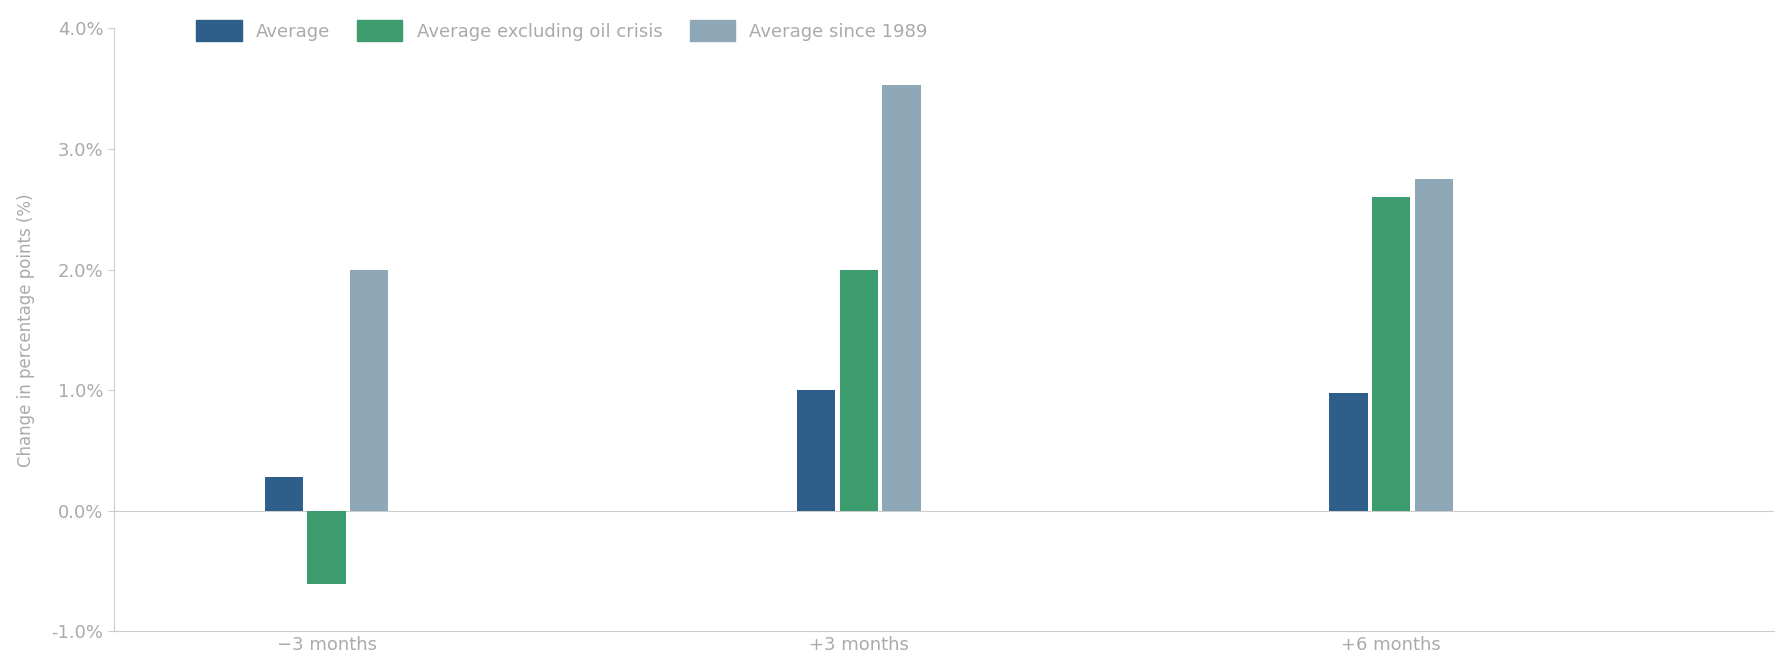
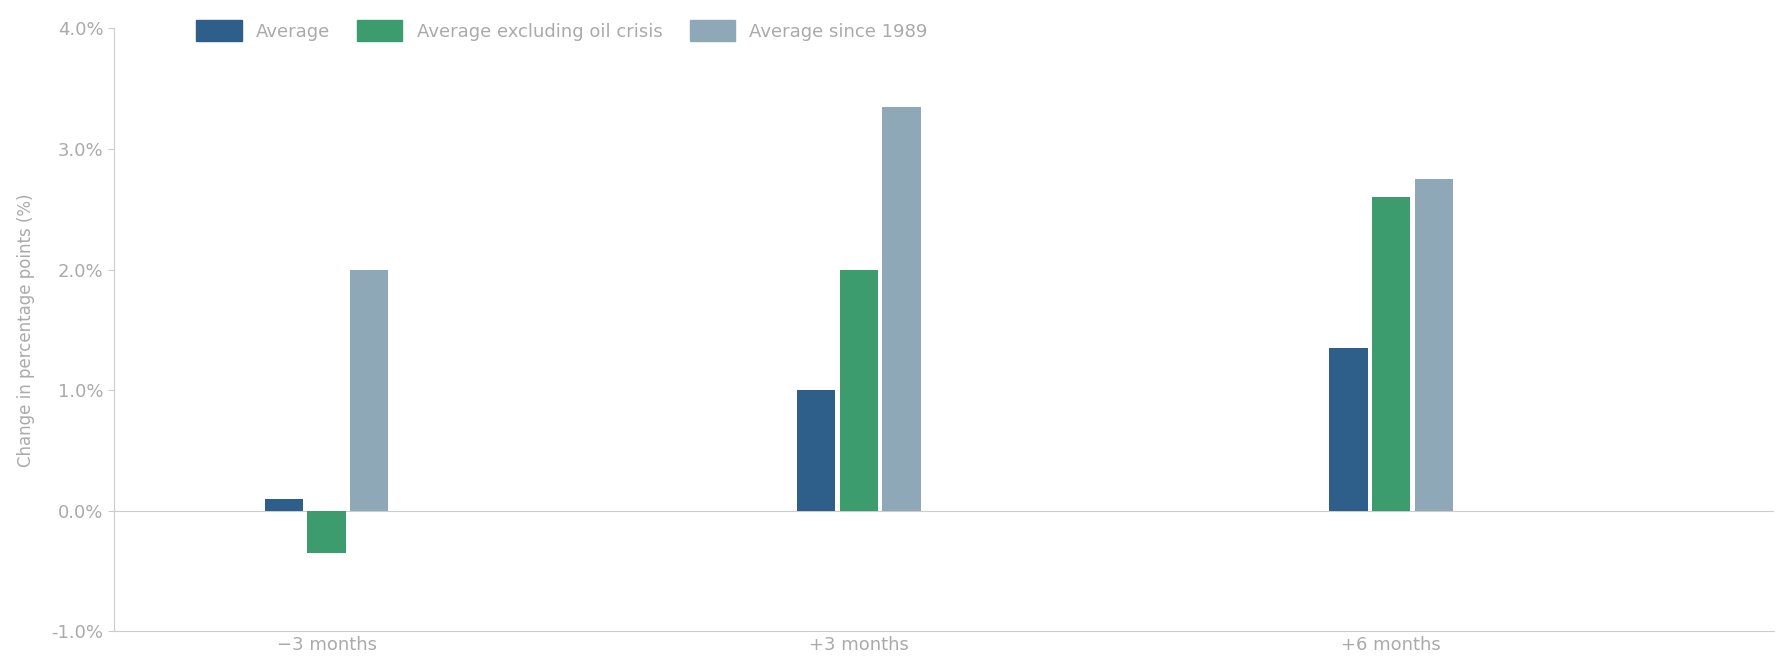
Average/−3 months: 0.28% -> 0.10%
Average excluding oil crisis/−3 months: -0.61% -> -0.35%
Average since 1989/+3 months: 3.53% -> 3.35%
Average/+6 months: 0.98% -> 1.35%
